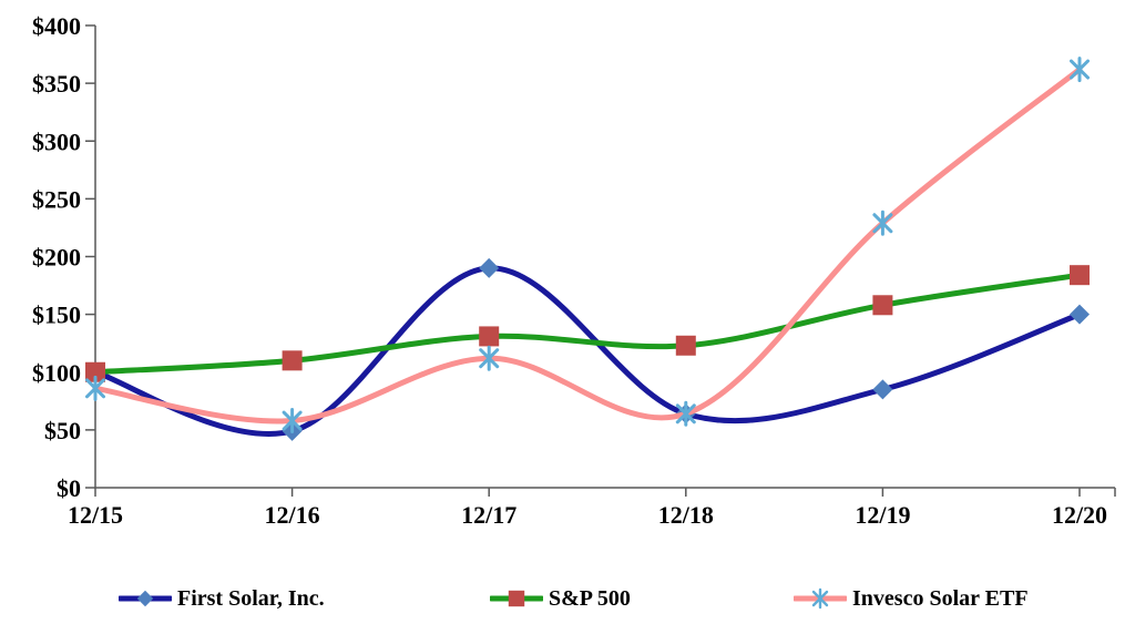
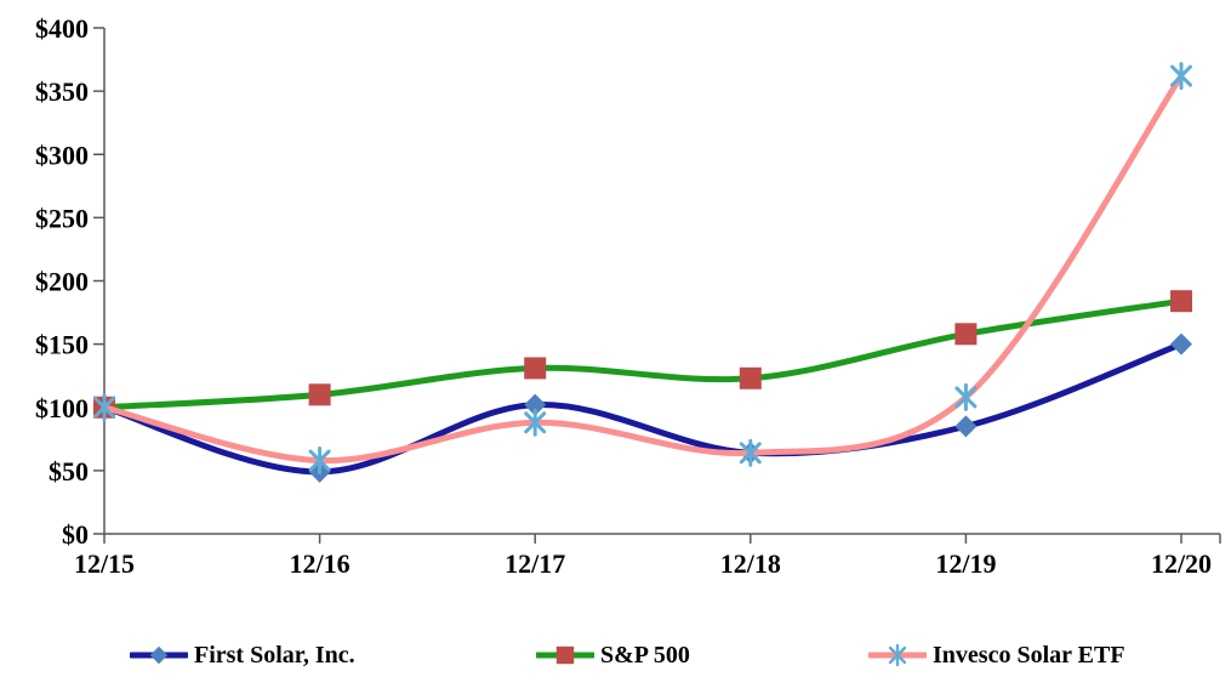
Invesco Solar ETF/12/15: $86 -> $100
First Solar, Inc./12/17: $190 -> $102
Invesco Solar ETF/12/17: $112 -> $88
Invesco Solar ETF/12/19: $229 -> $108
